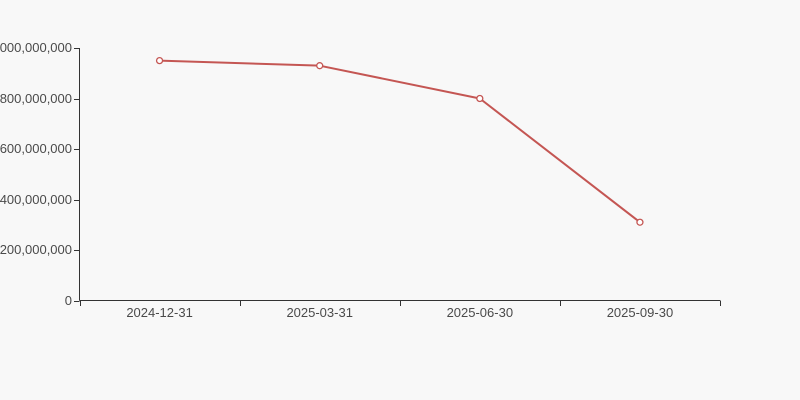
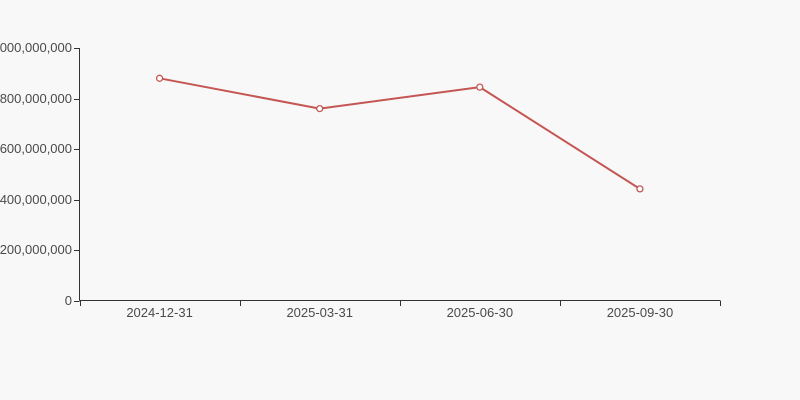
2024-12-31: 950000000 -> 880000000
2025-03-31: 930000000 -> 760000000
2025-06-30: 800000000 -> 840000000
2025-09-30: 310000000 -> 440000000
